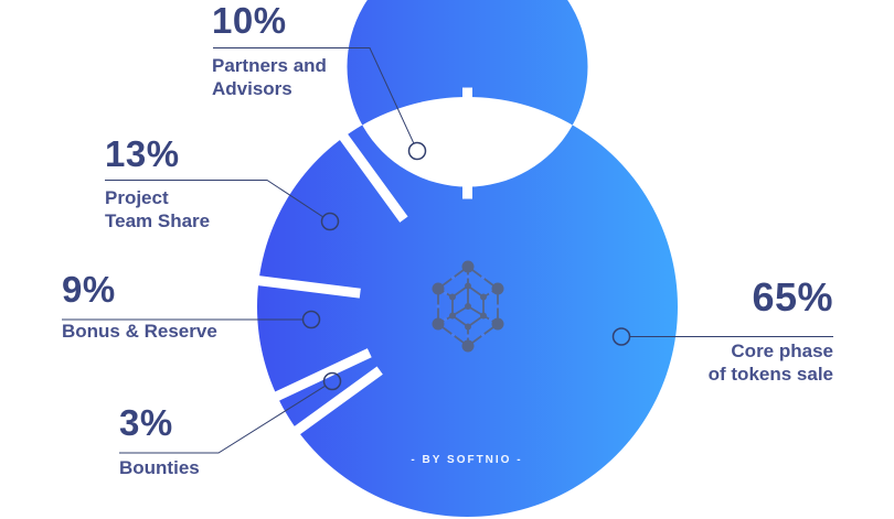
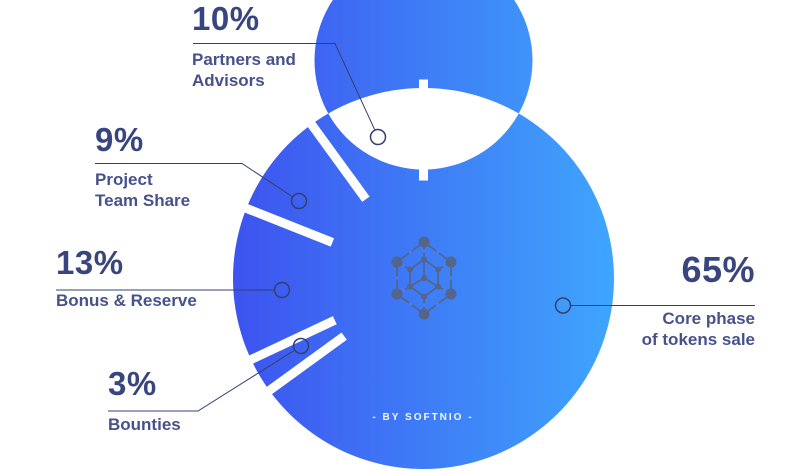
Bonus & Reserve: 9% -> 13%
Project Team Share: 13% -> 9%
